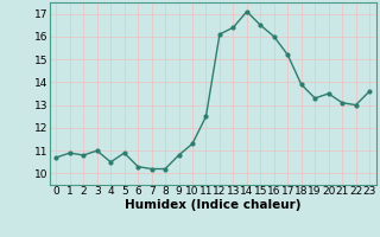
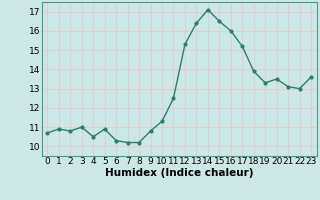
12: 16.1 -> 15.3
